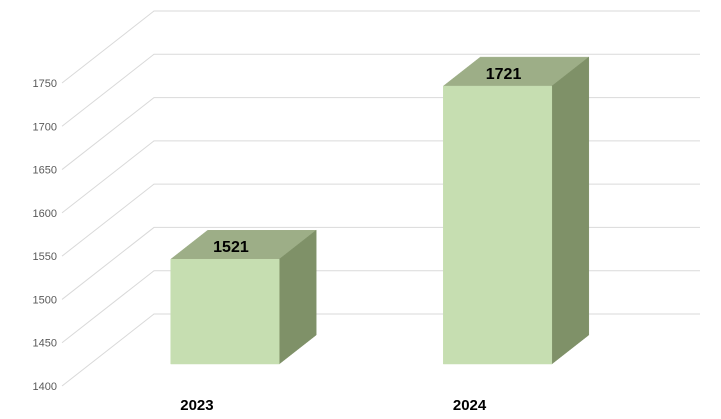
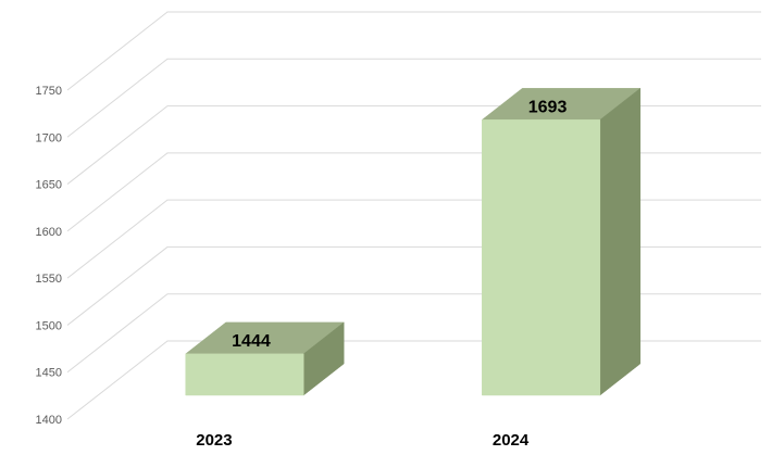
2023: 1521 -> 1444
2024: 1721 -> 1693
